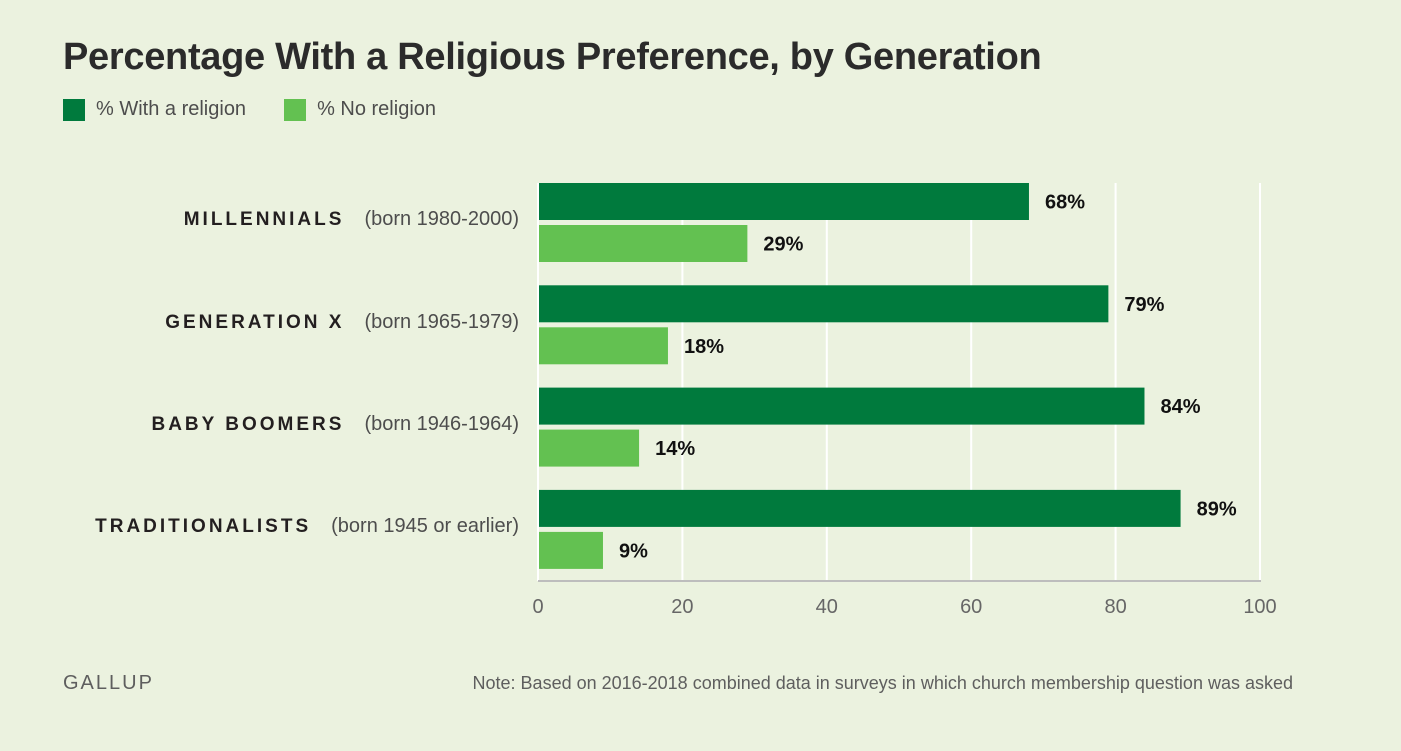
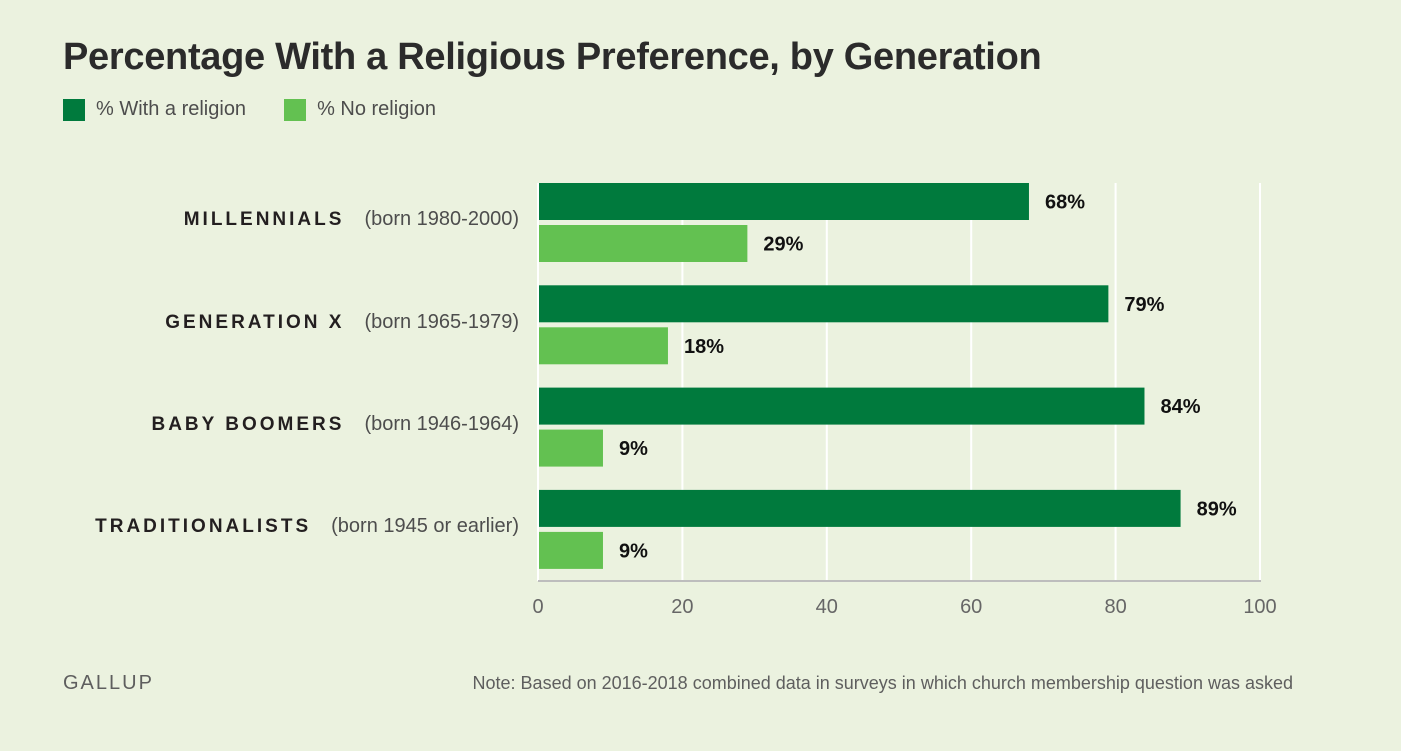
% No religion/BABY BOOMERS: 14% -> 9%
